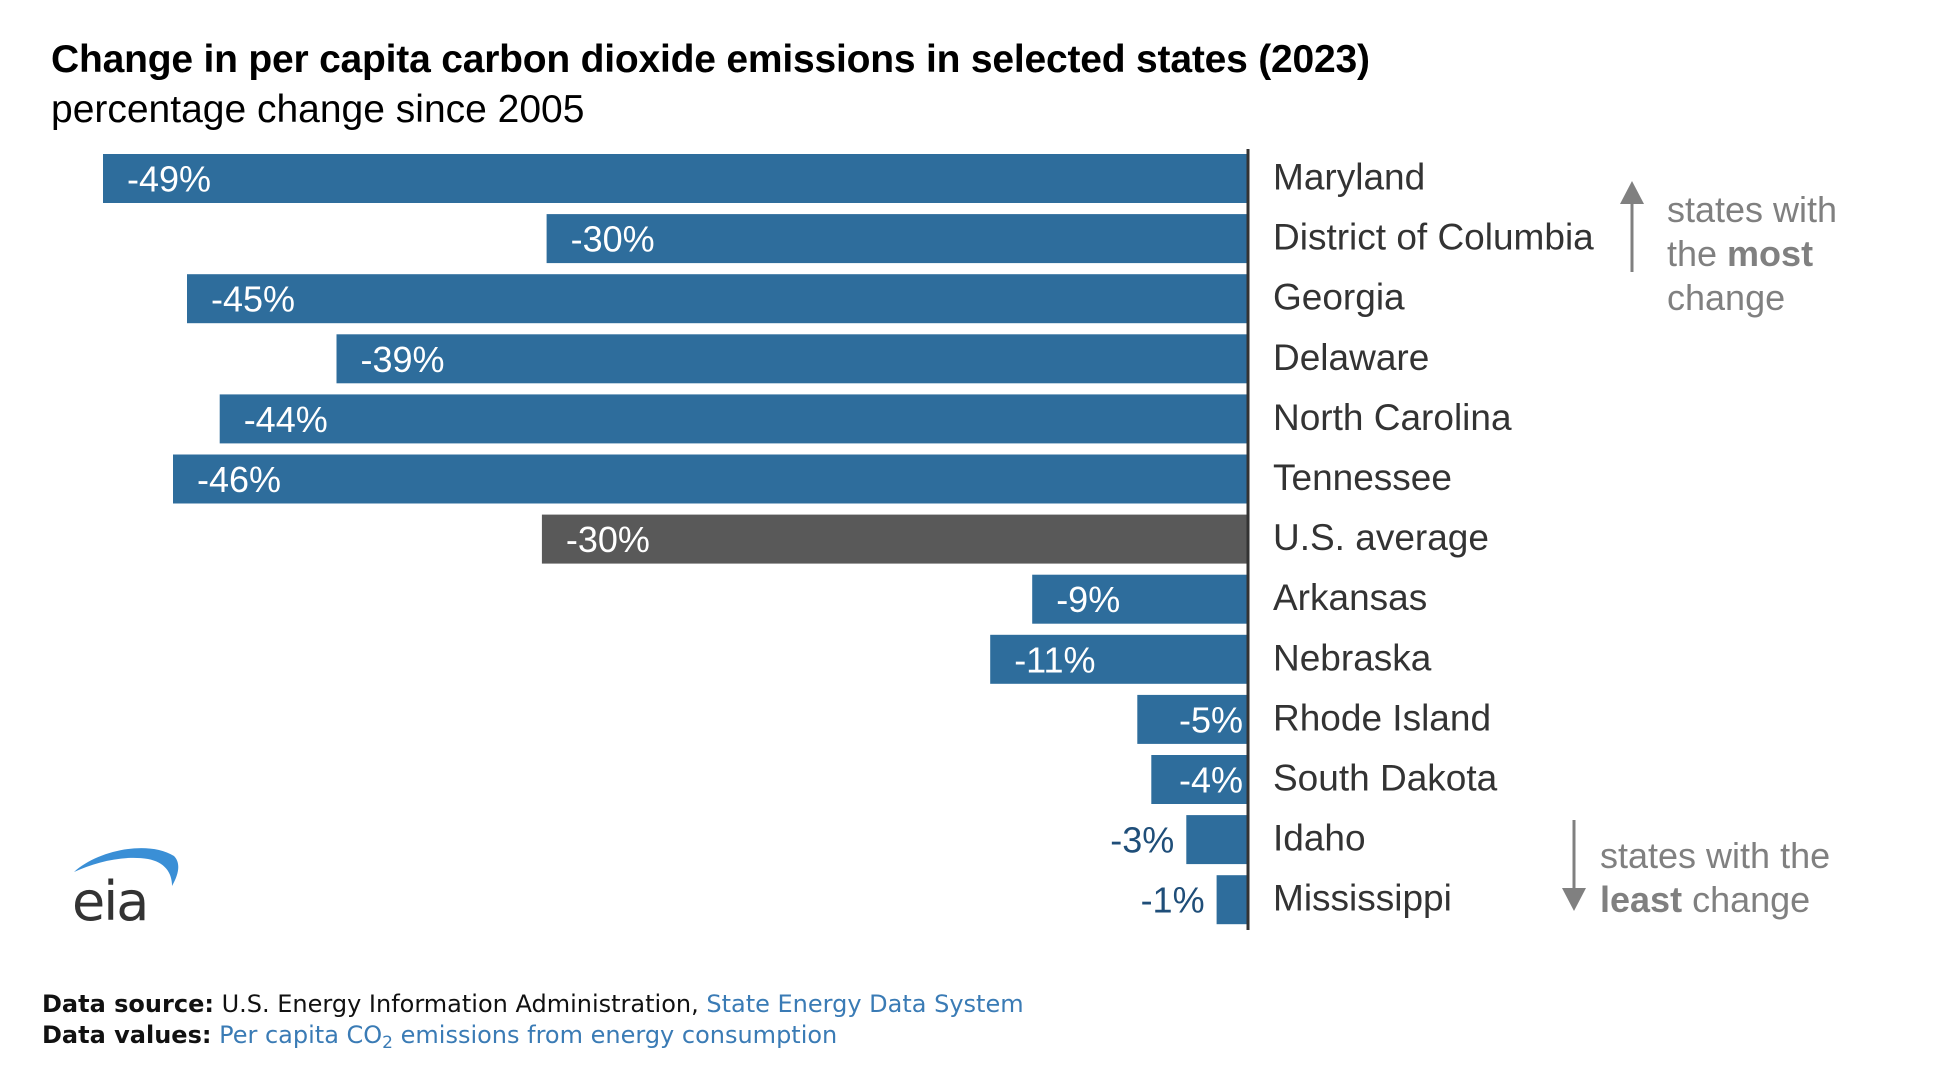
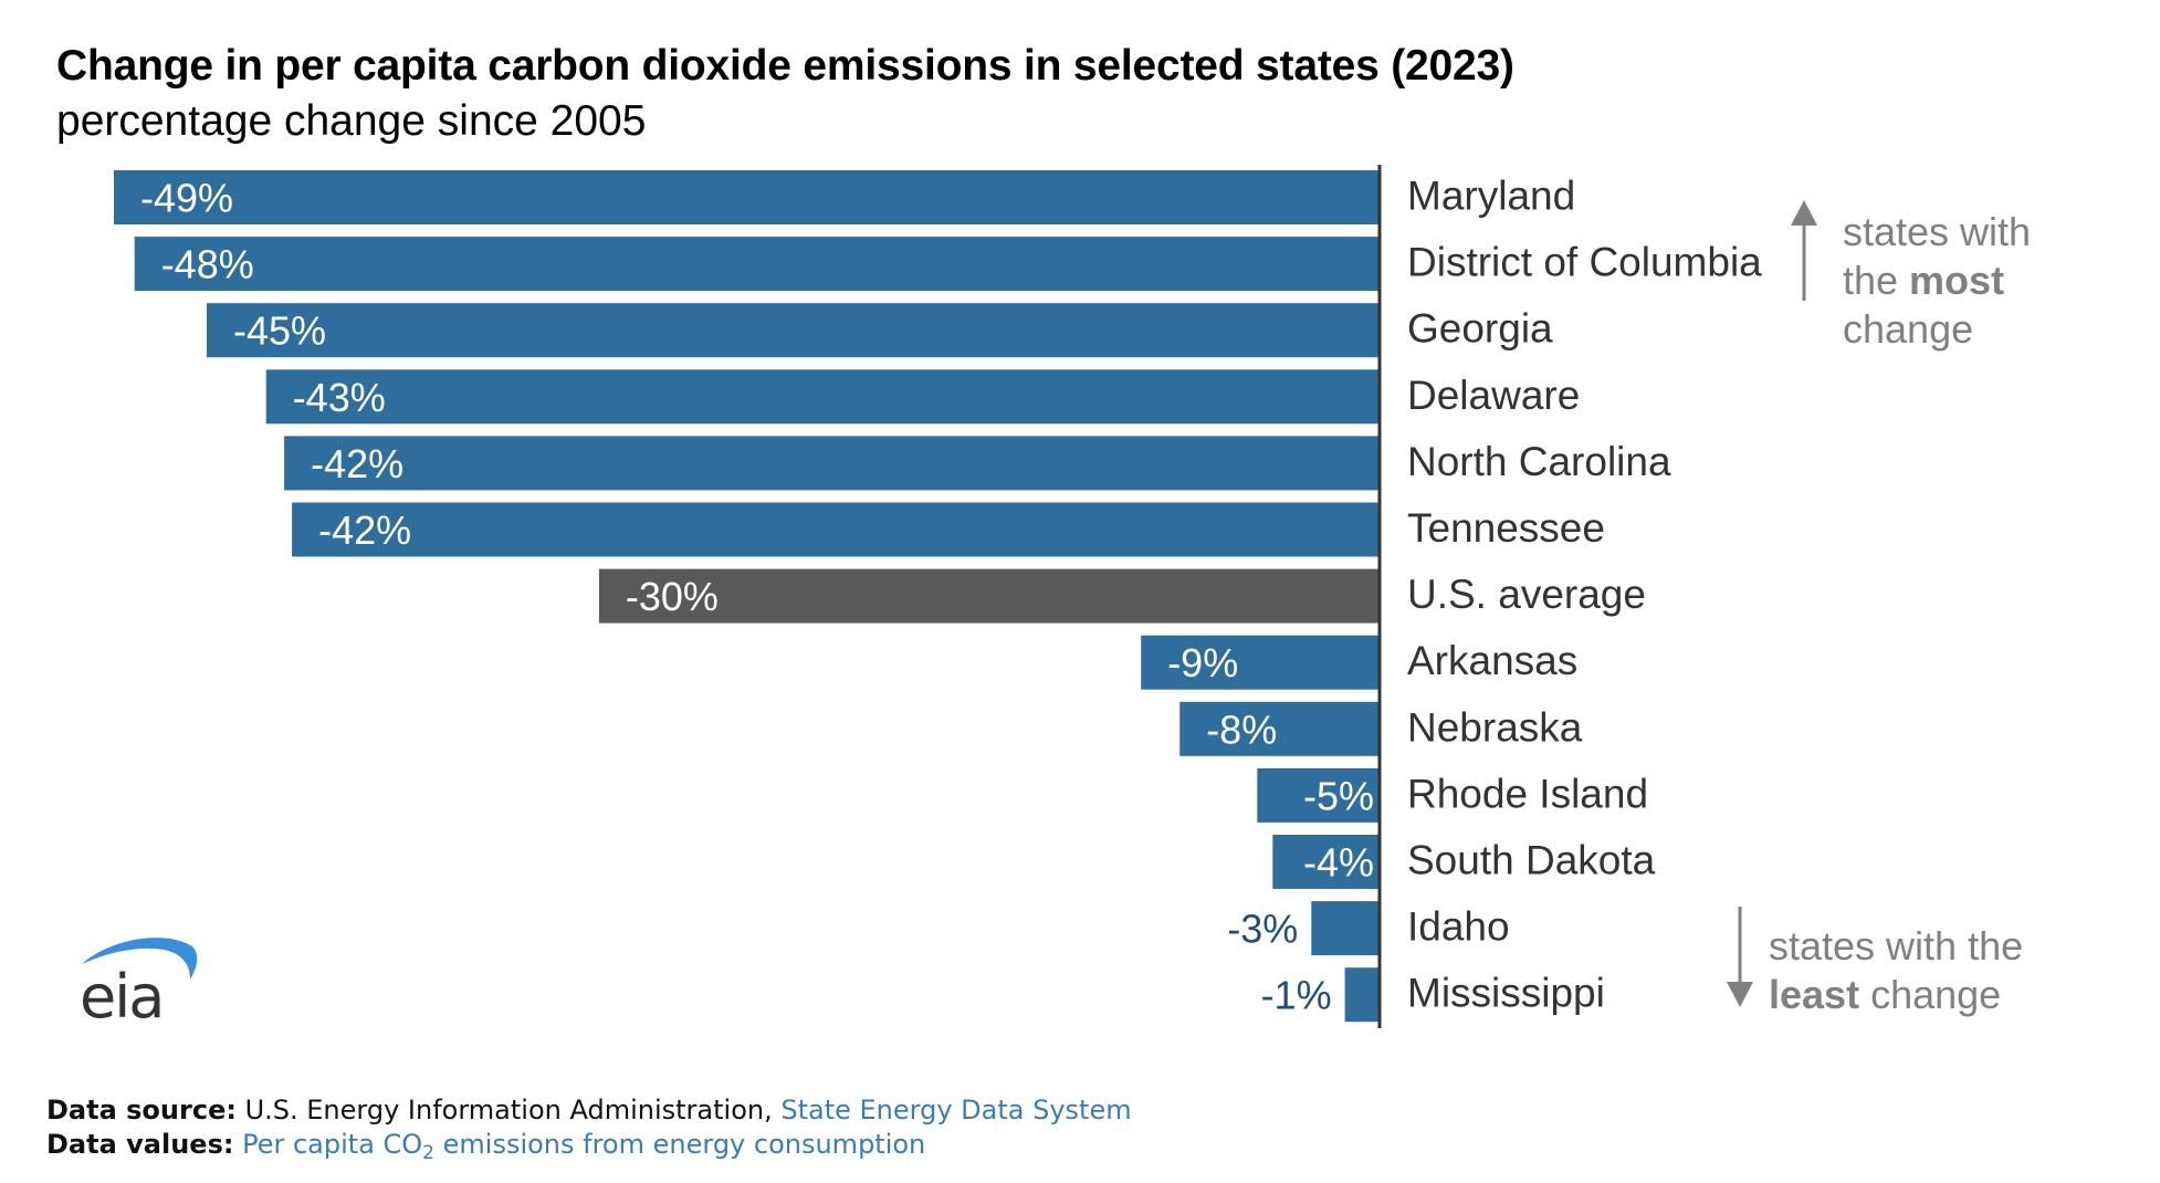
District of Columbia: -30% -> -48%
Delaware: -39% -> -43%
North Carolina: -44% -> -42%
Tennessee: -46% -> -42%
Nebraska: -11% -> -8%
